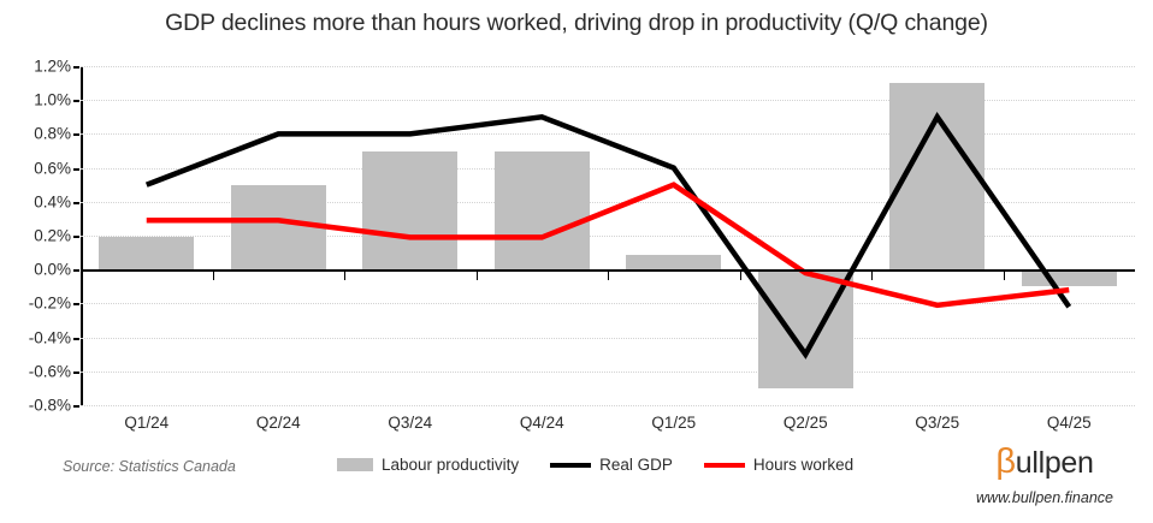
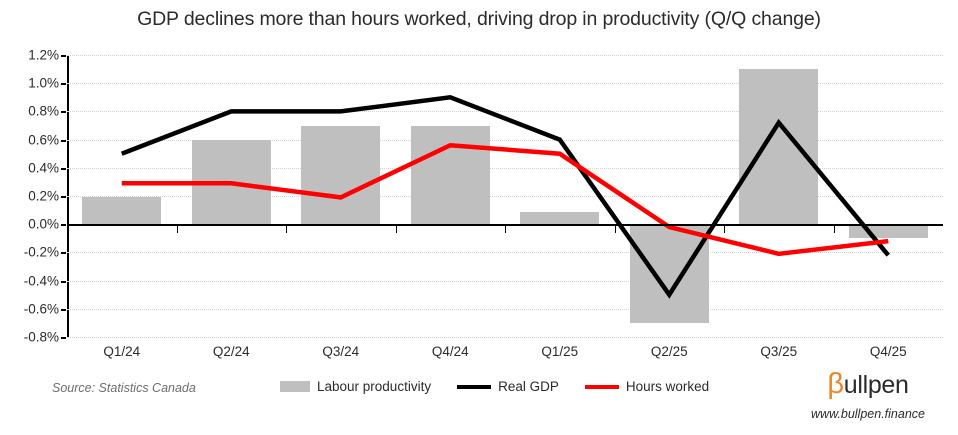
Labour productivity/Q2/24: 0.50% -> 0.60%
Hours worked/Q4/24: 0.19% -> 0.56%
Real GDP/Q3/25: 0.90% -> 0.72%
